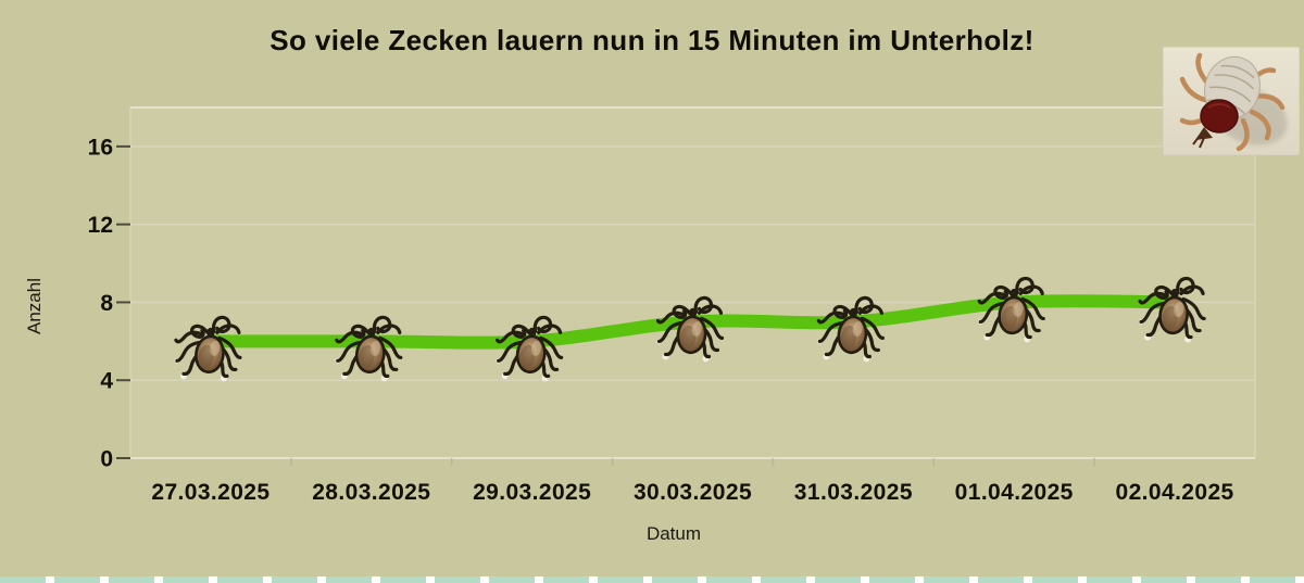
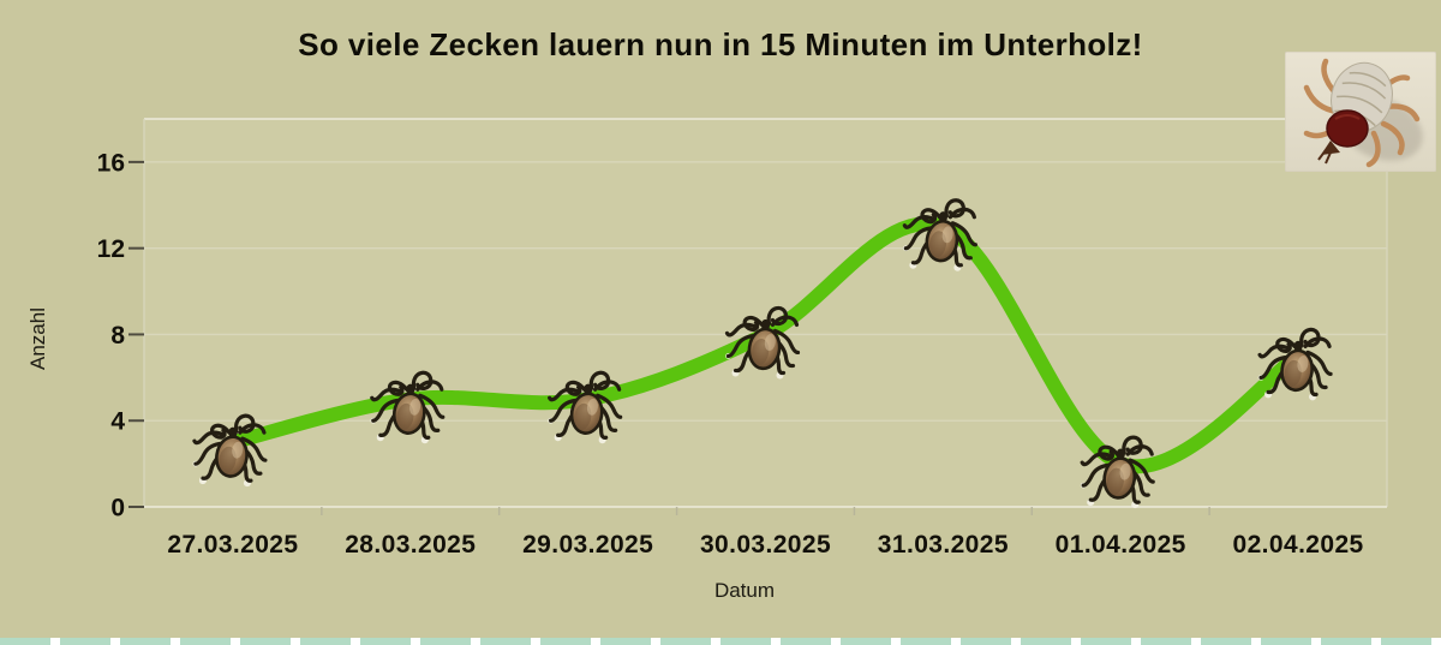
27.03.2025: 6 -> 3
28.03.2025: 6 -> 5
29.03.2025: 6 -> 5
30.03.2025: 7 -> 8
31.03.2025: 7 -> 13
01.04.2025: 8 -> 2
02.04.2025: 8 -> 7
